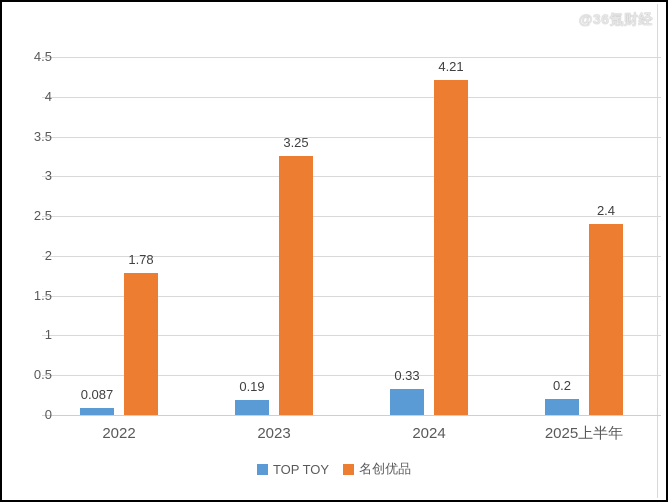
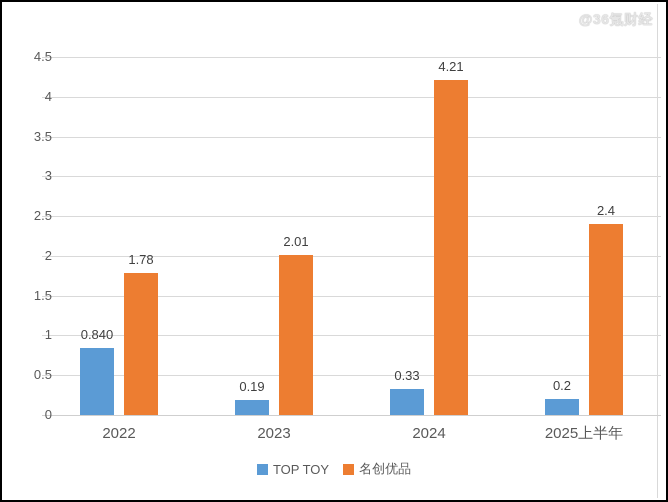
TOP TOY/2022: 0.087 -> 0.840
名创优品/2023: 3.25 -> 2.01
